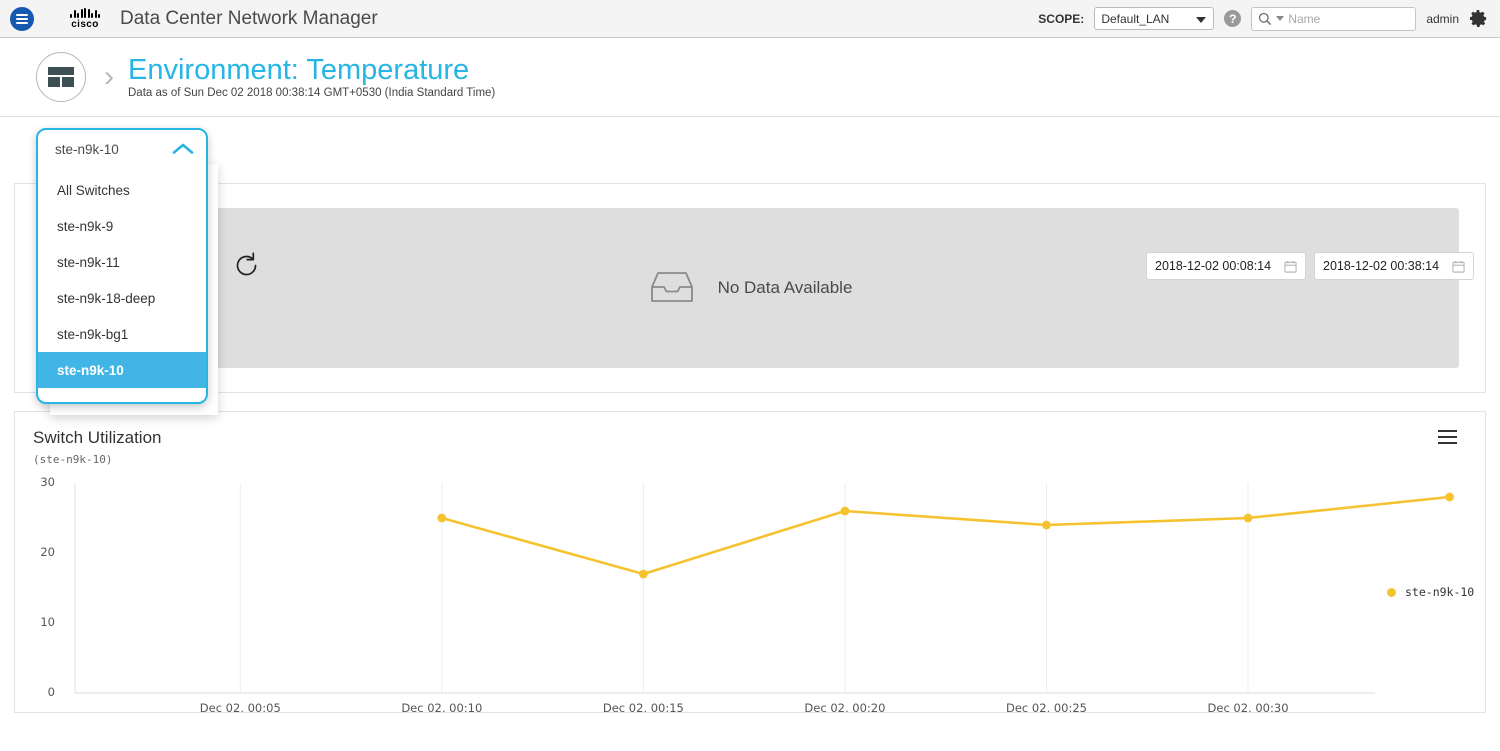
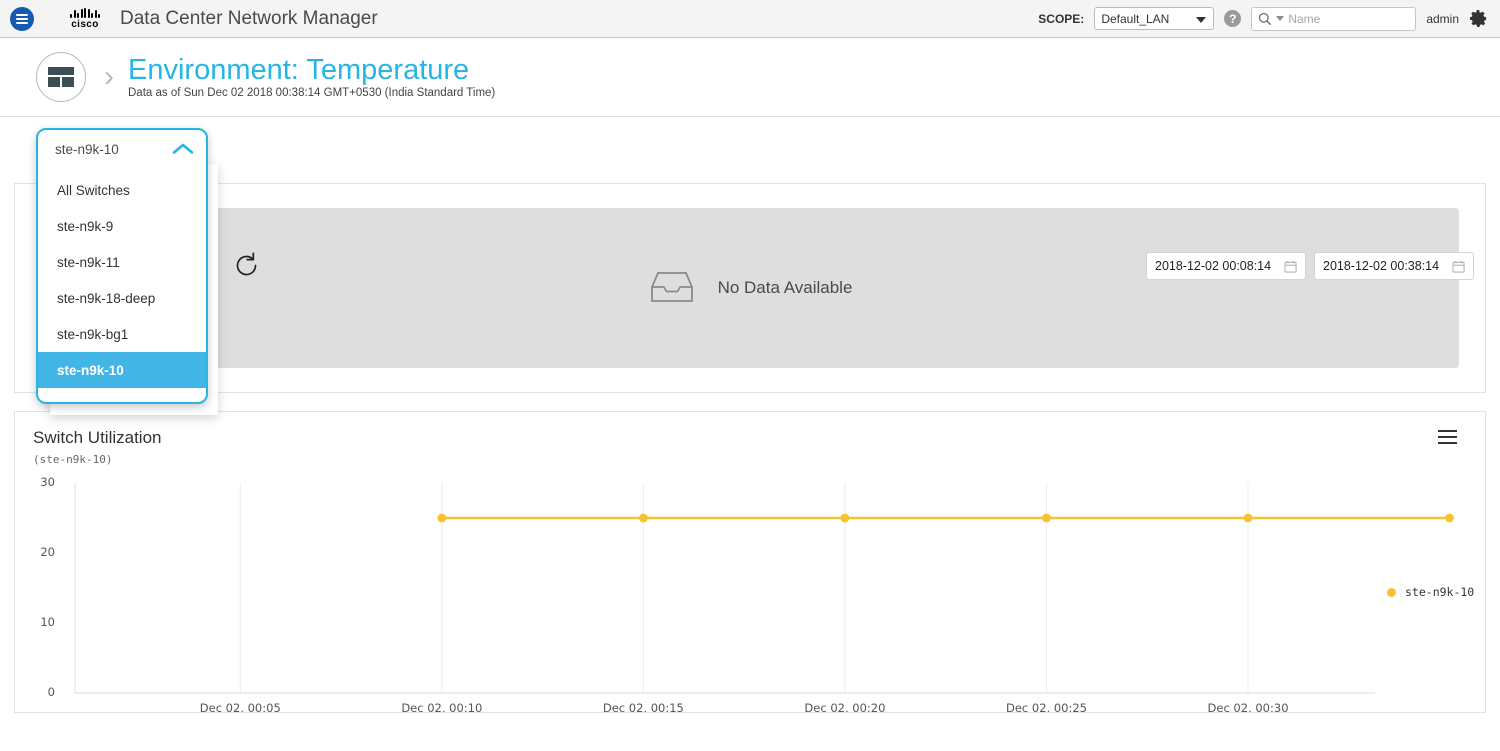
Dec 02, 00:10: 17 -> 25
Dec 02, 00:15: 26 -> 25
Dec 02, 00:20: 24 -> 25
Dec 02, 00:30: 28 -> 25
